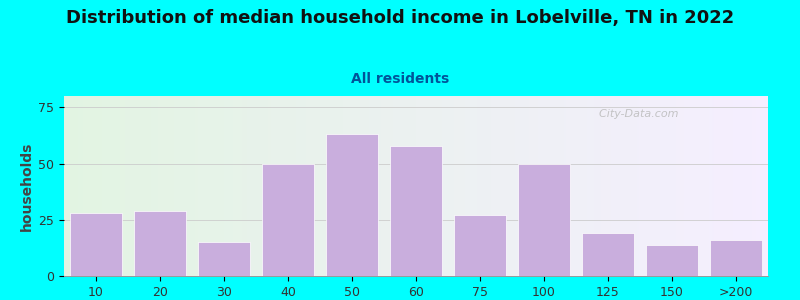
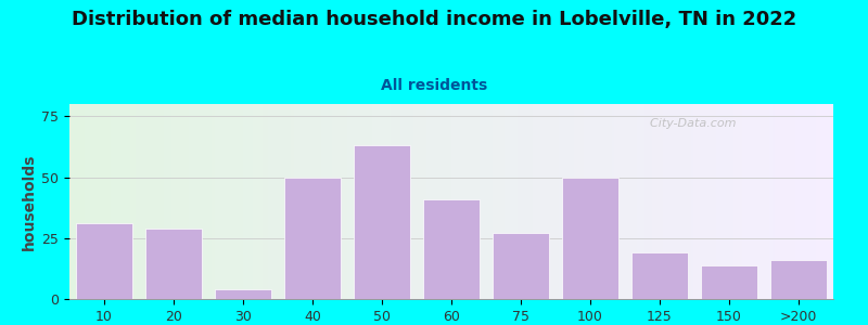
10: 28 -> 31
30: 15 -> 4
60: 58 -> 41
